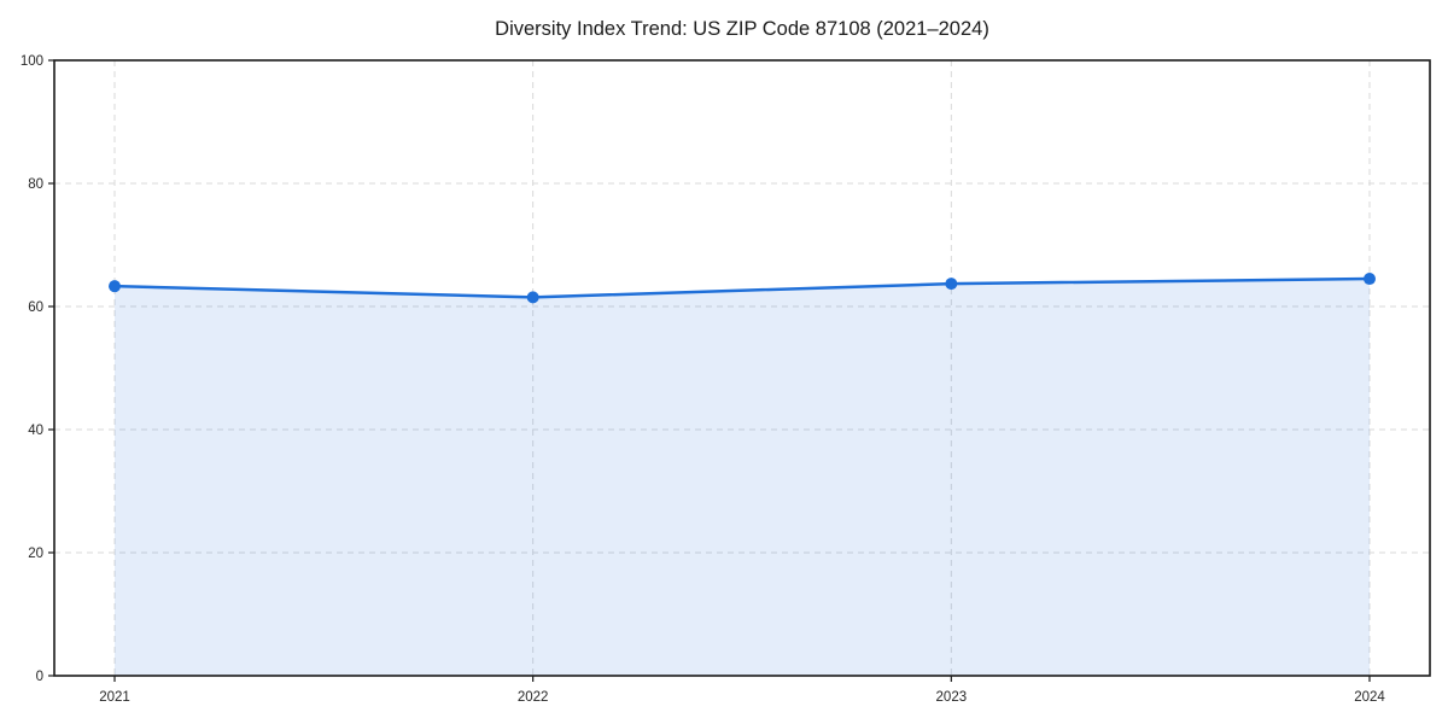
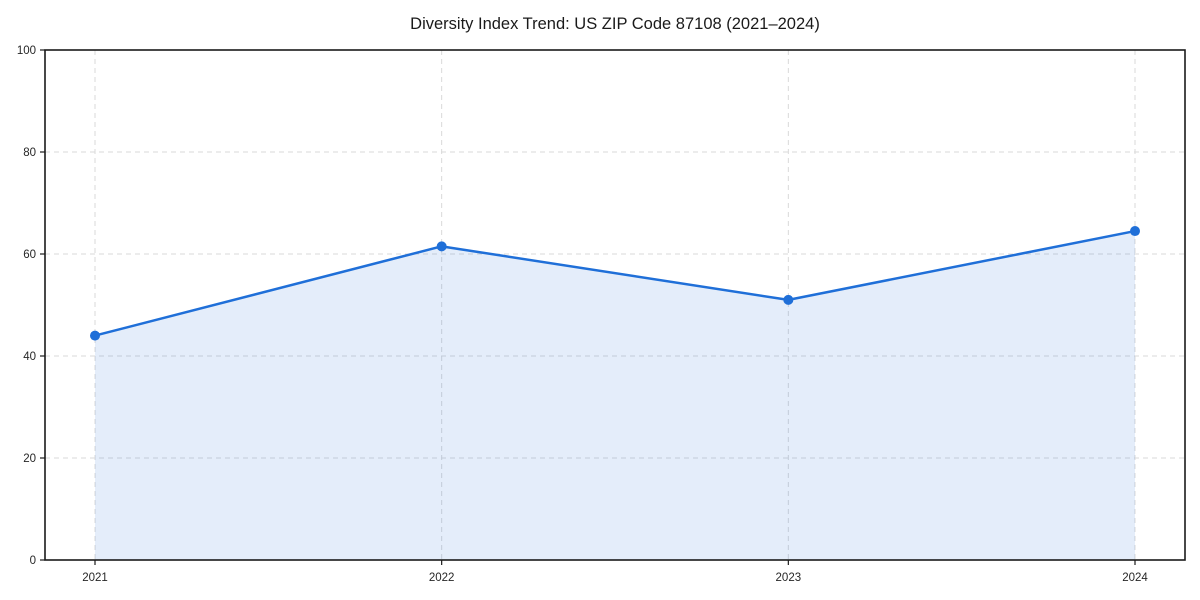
2021: 63 -> 44
2023: 64 -> 51
